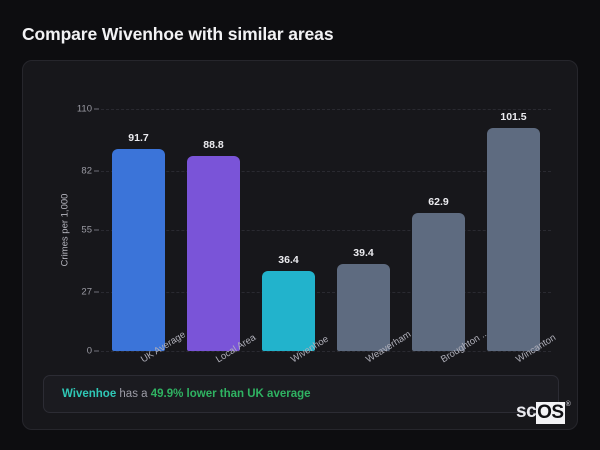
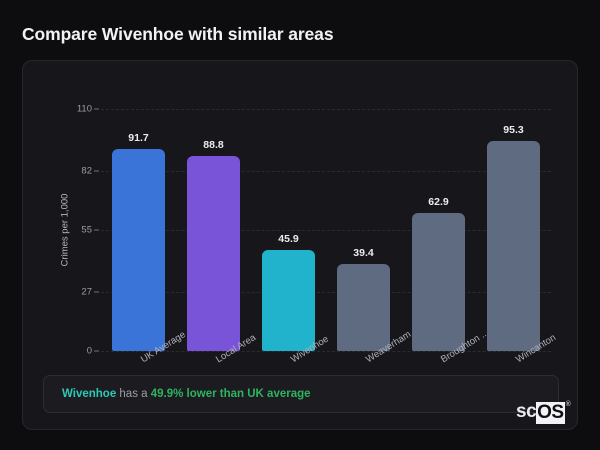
Wivenhoe: 36.4 -> 45.9
Wincanton: 101.5 -> 95.3
